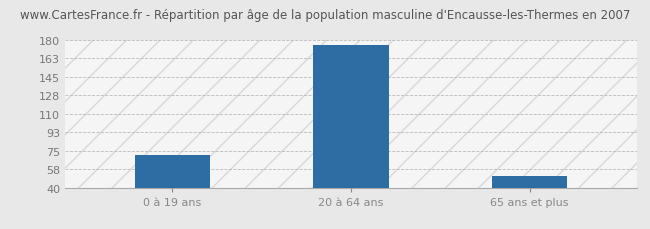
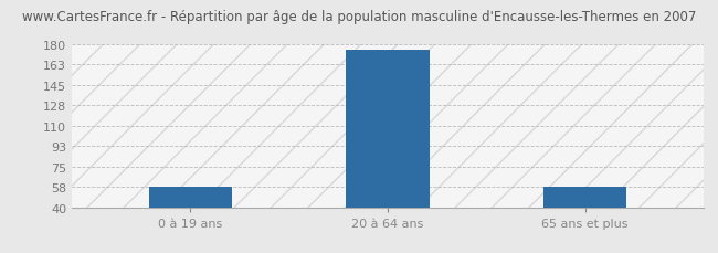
0 à 19 ans: 71 -> 58
65 ans et plus: 51 -> 58
